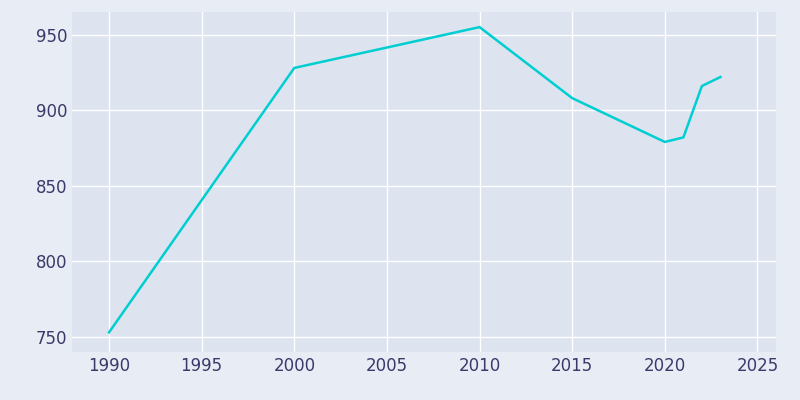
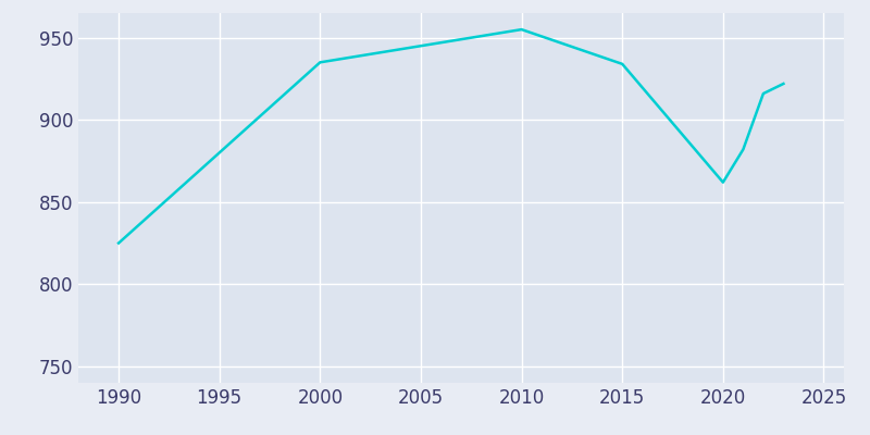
1990: 753 -> 825
2000: 928 -> 935
2015: 908 -> 934
2020: 879 -> 862
